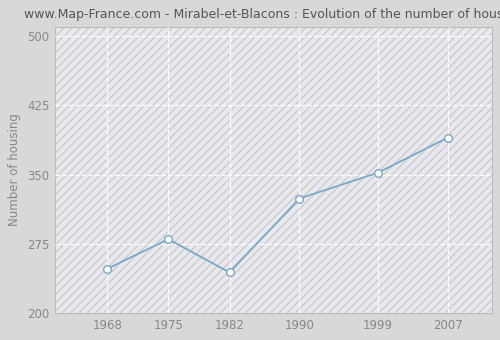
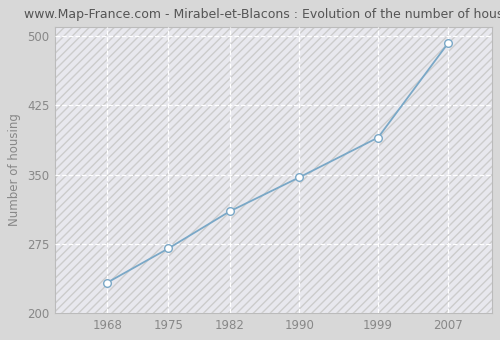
1968: 248 -> 233
1975: 280 -> 270
1982: 244 -> 310
1990: 324 -> 347
1999: 352 -> 390
2007: 390 -> 492
